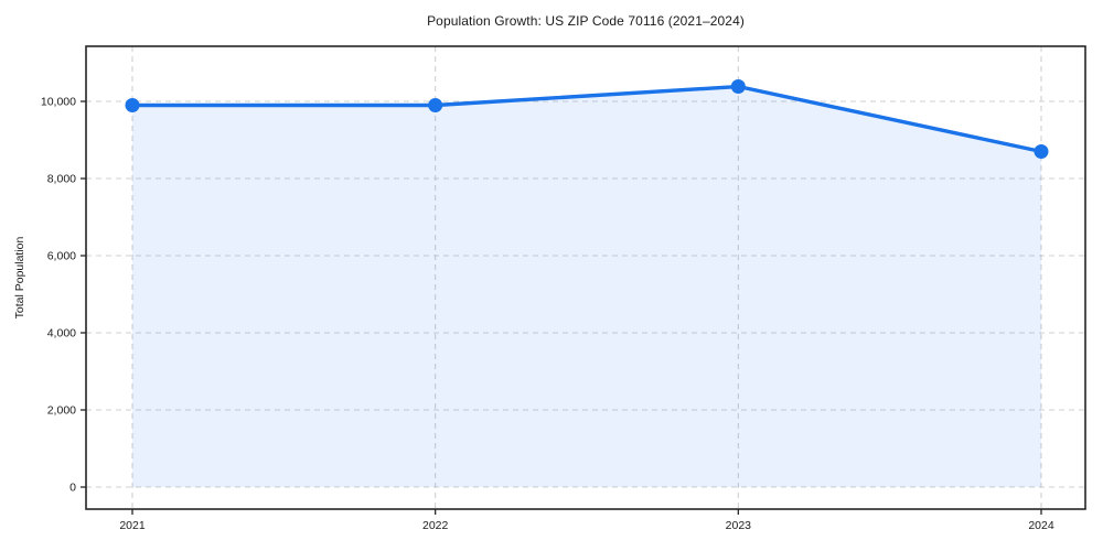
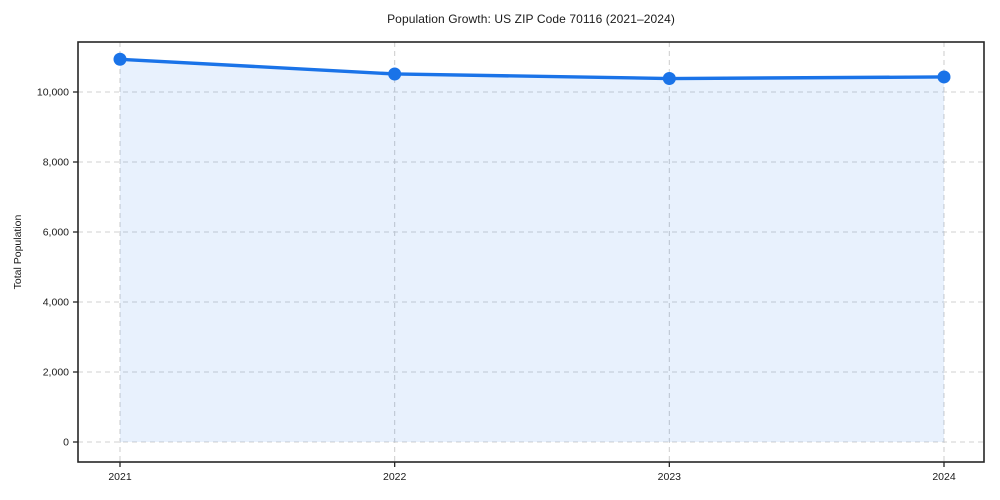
2021: 9900 -> 10900
2022: 9900 -> 10500
2024: 8700 -> 10400
